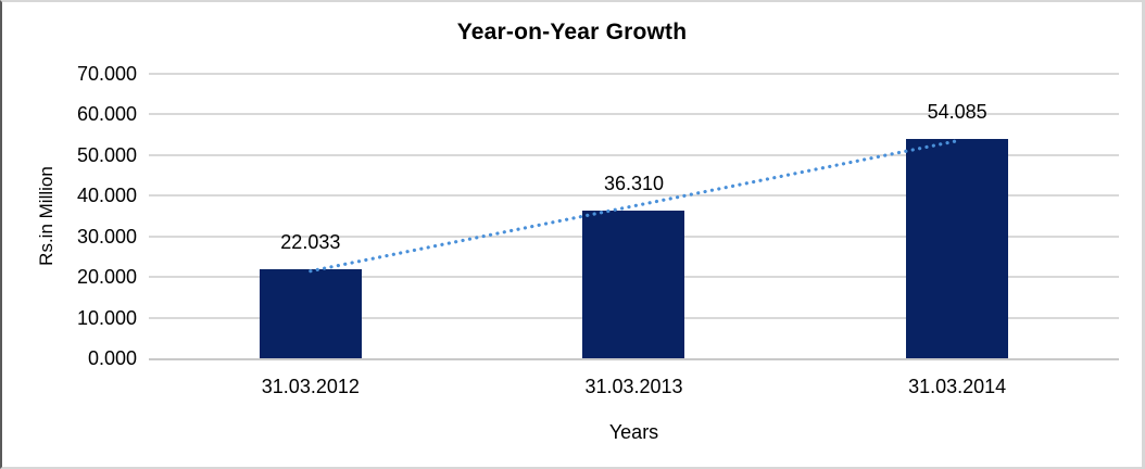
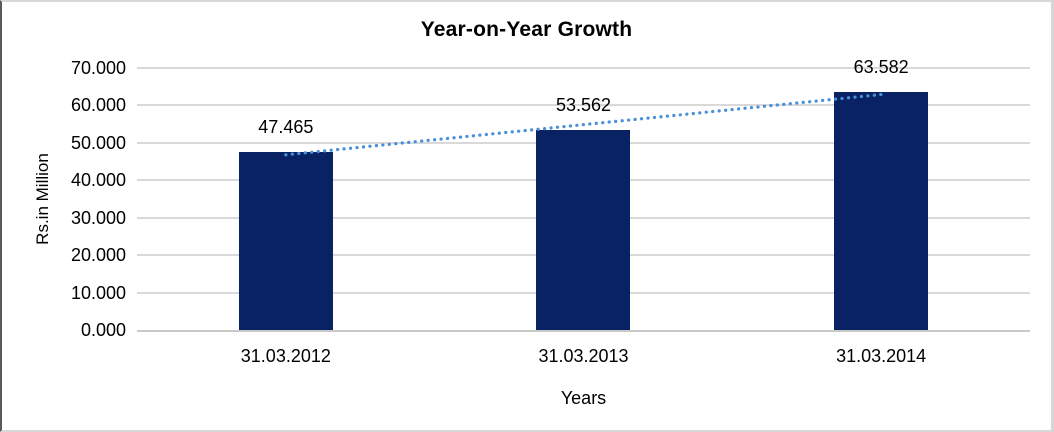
31.03.2012: 22.033 -> 47.465
31.03.2013: 36.310 -> 53.562
31.03.2014: 54.085 -> 63.582
